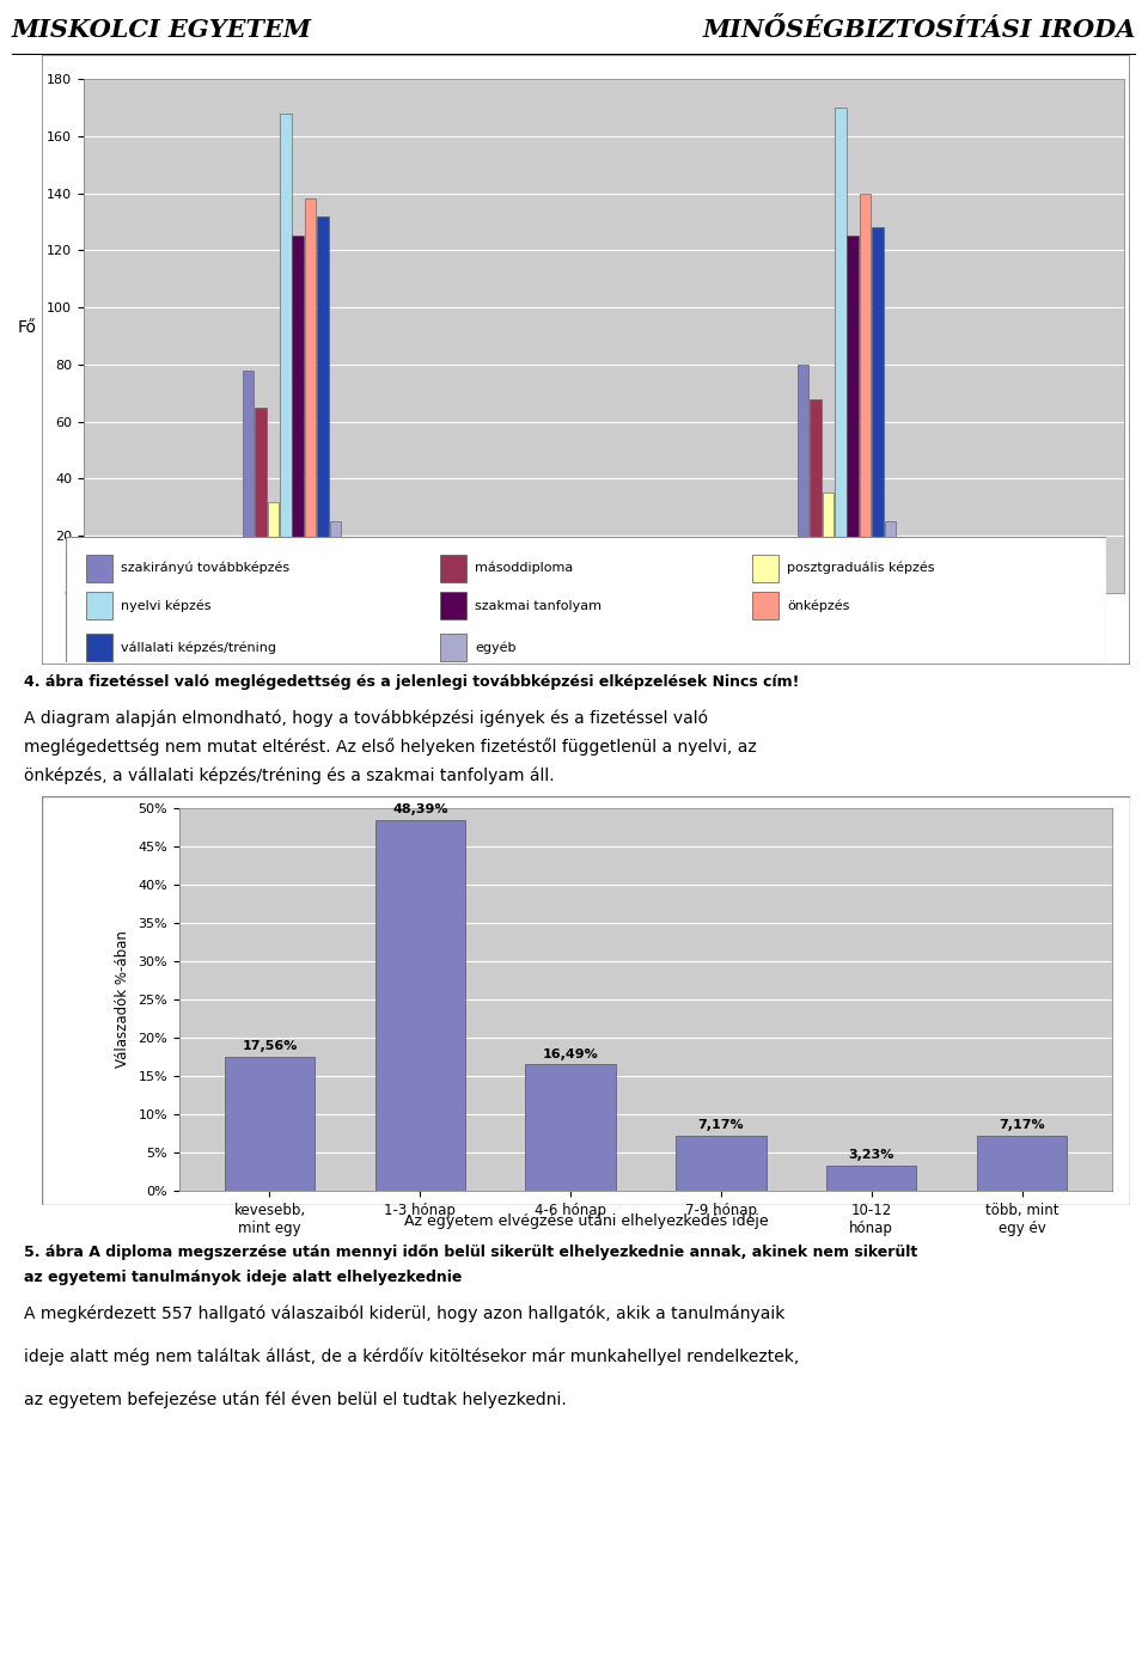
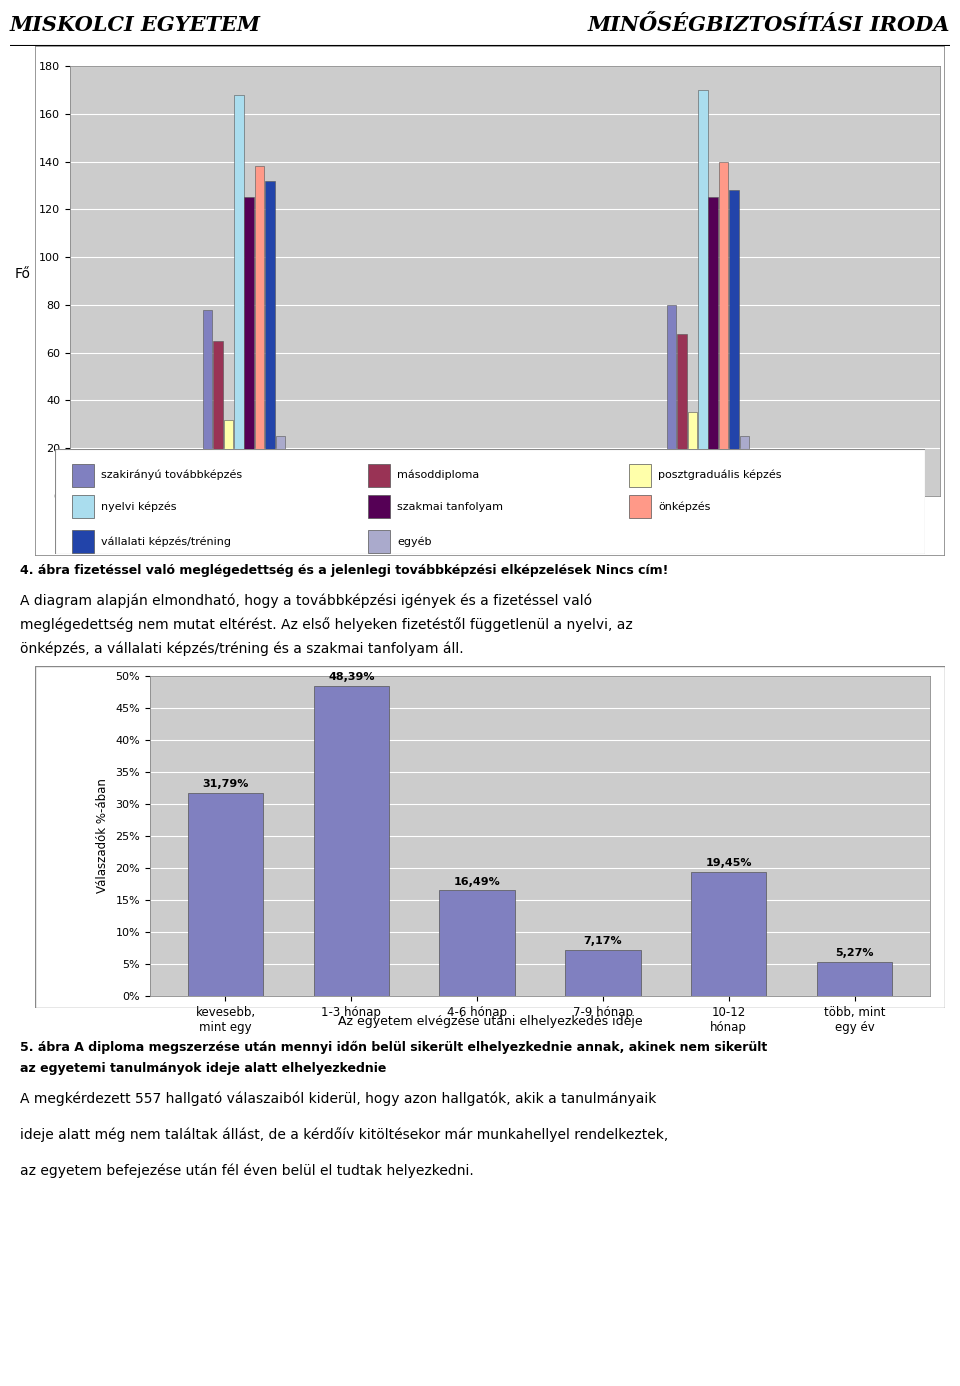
kevesebb, mint egy: 17,56% -> 31,79%
10-12 hónap: 3,23% -> 19,45%
több, mint egy év: 7,17% -> 5,27%
